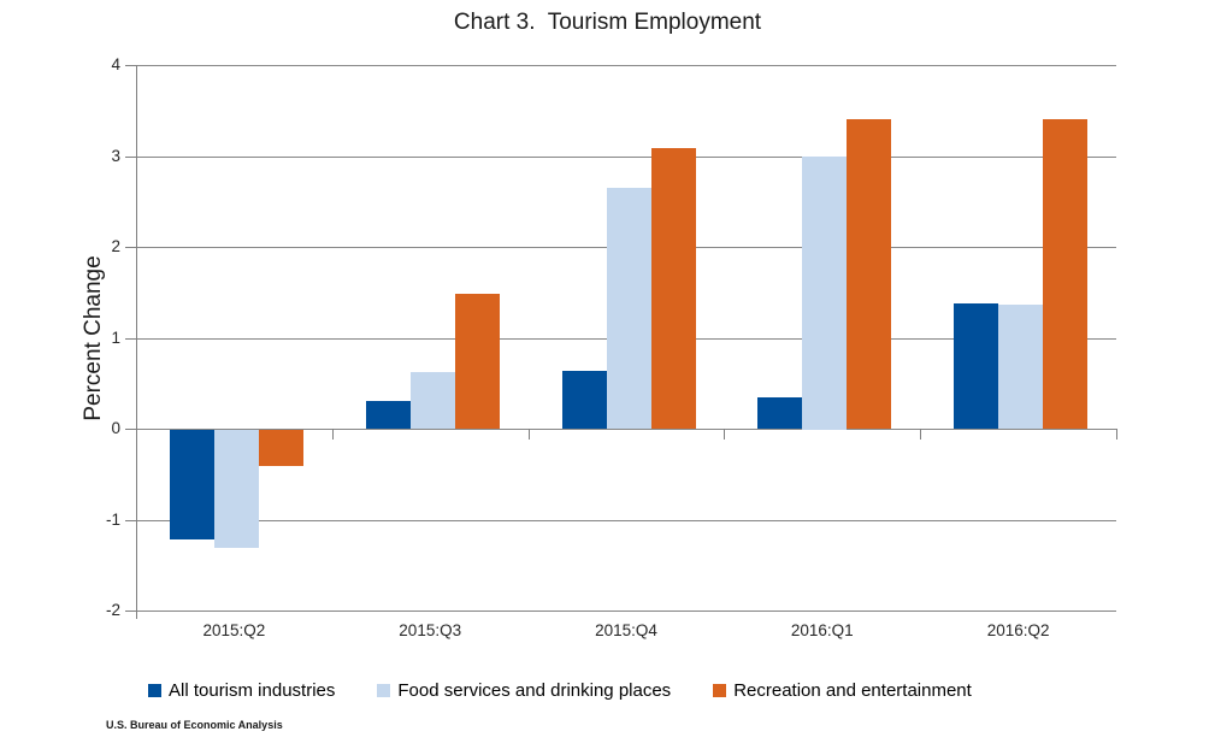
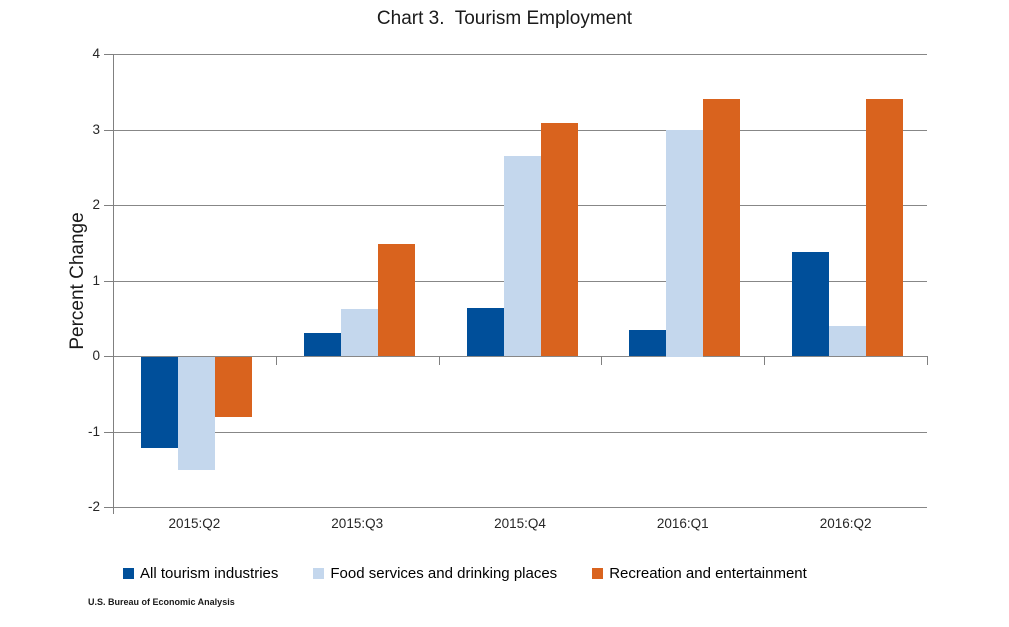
Food services and drinking places/2015:Q2: -1.3 -> -1.5
Recreation and entertainment/2015:Q2: -0.4 -> -0.8
Food services and drinking places/2016:Q2: 1.4 -> 0.4
